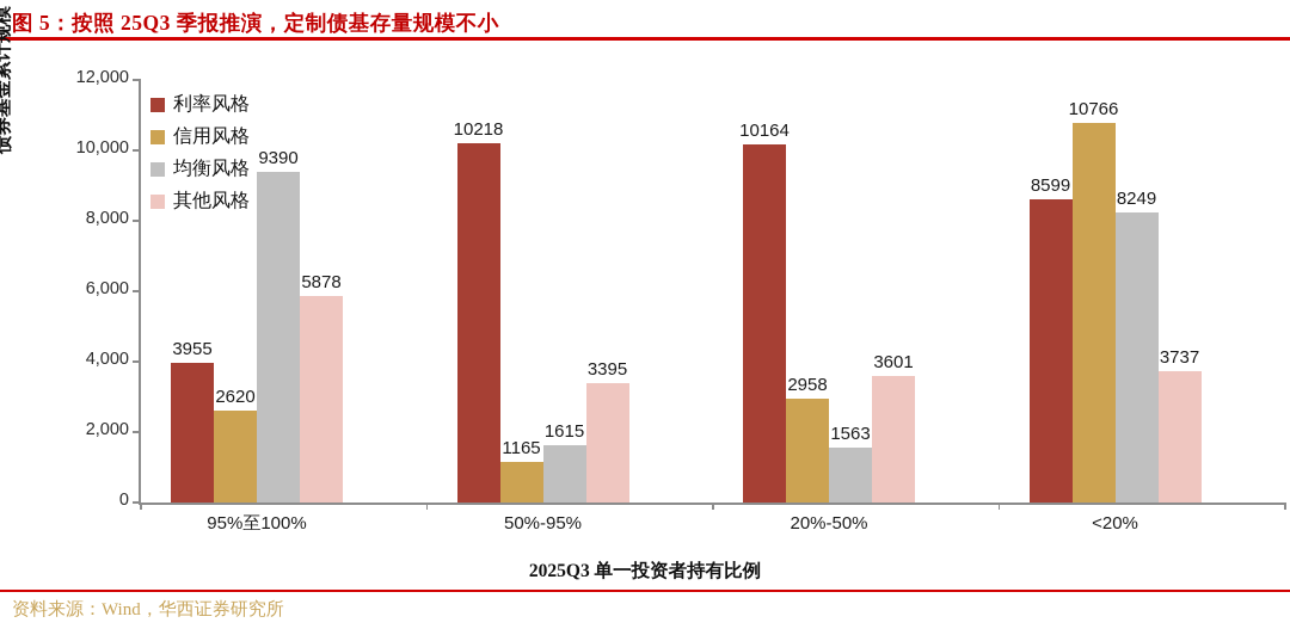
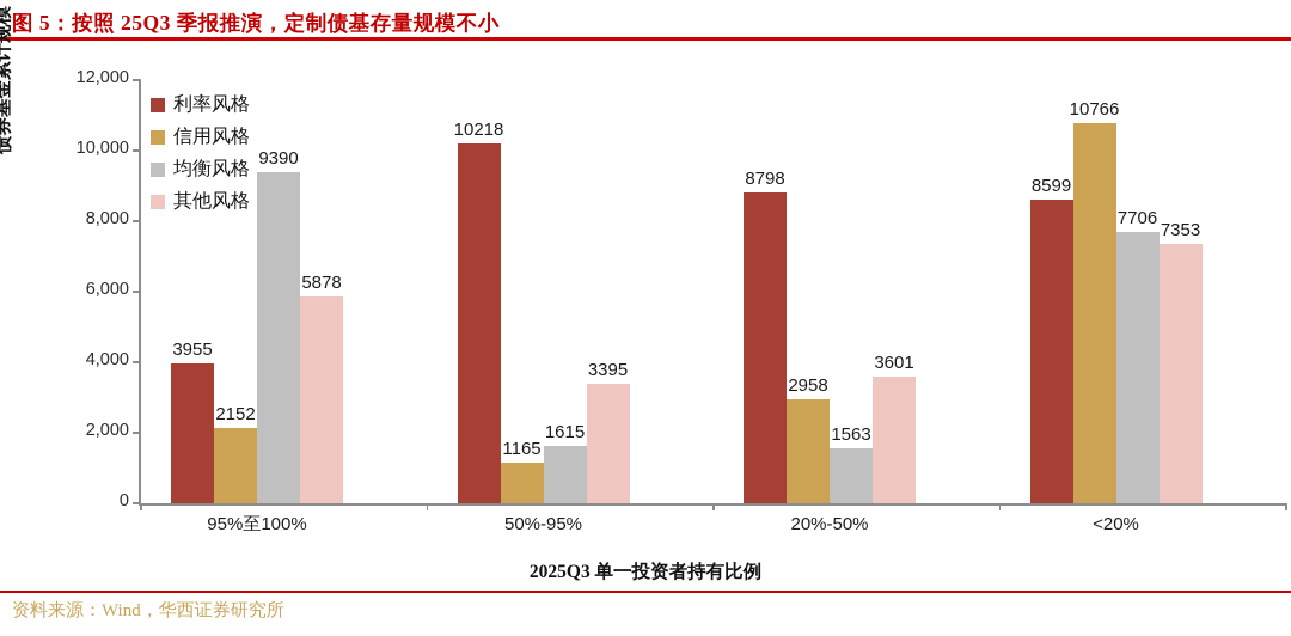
信用风格/95%至100%: 2620 -> 2152
利率风格/20%-50%: 10164 -> 8798
均衡风格/<20%: 8249 -> 7706
其他风格/<20%: 3737 -> 7353
